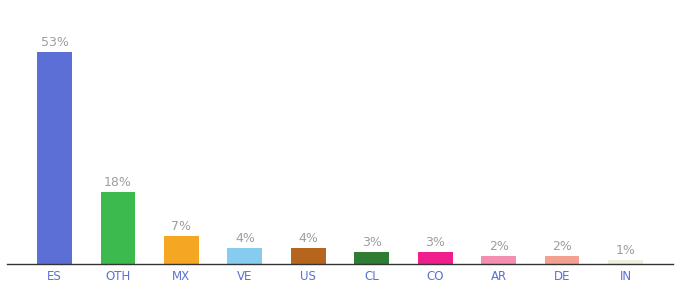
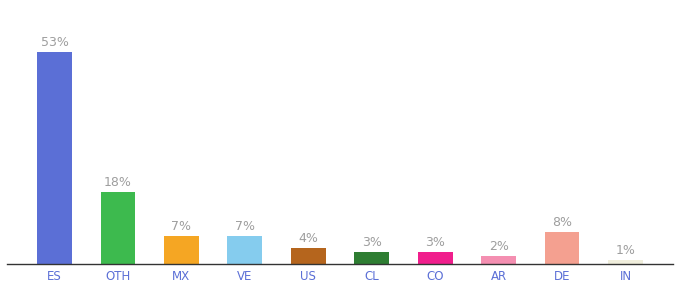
VE: 4% -> 7%
DE: 2% -> 8%
